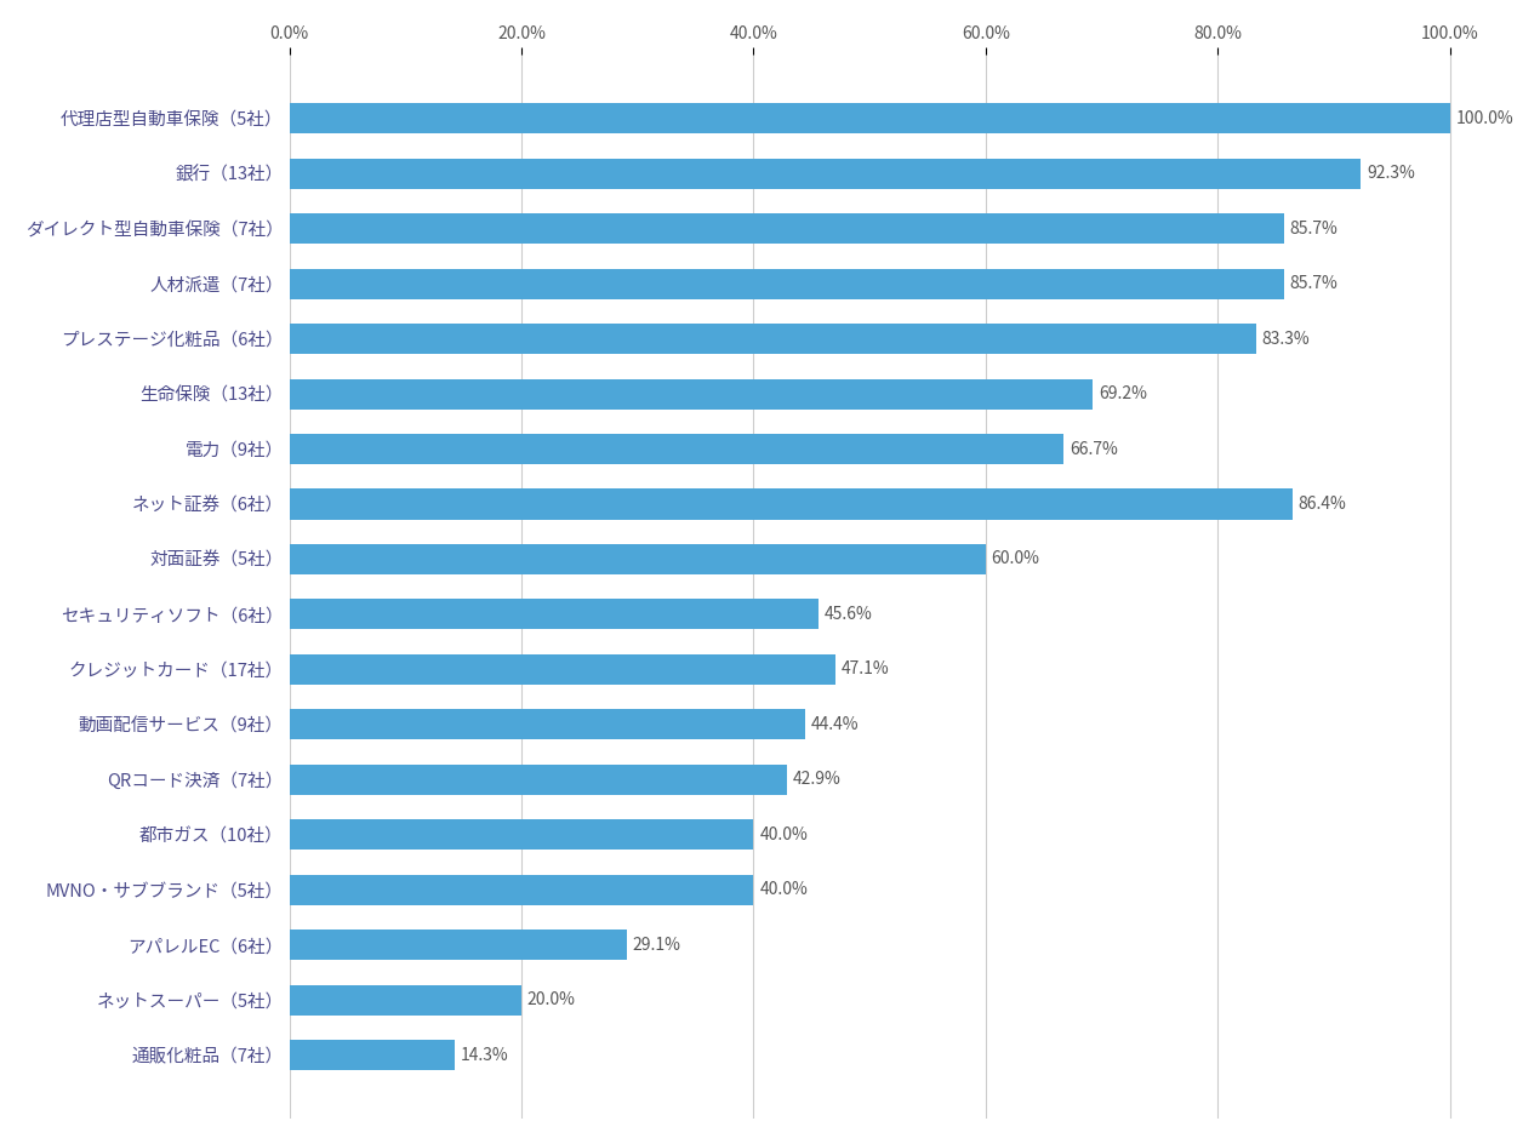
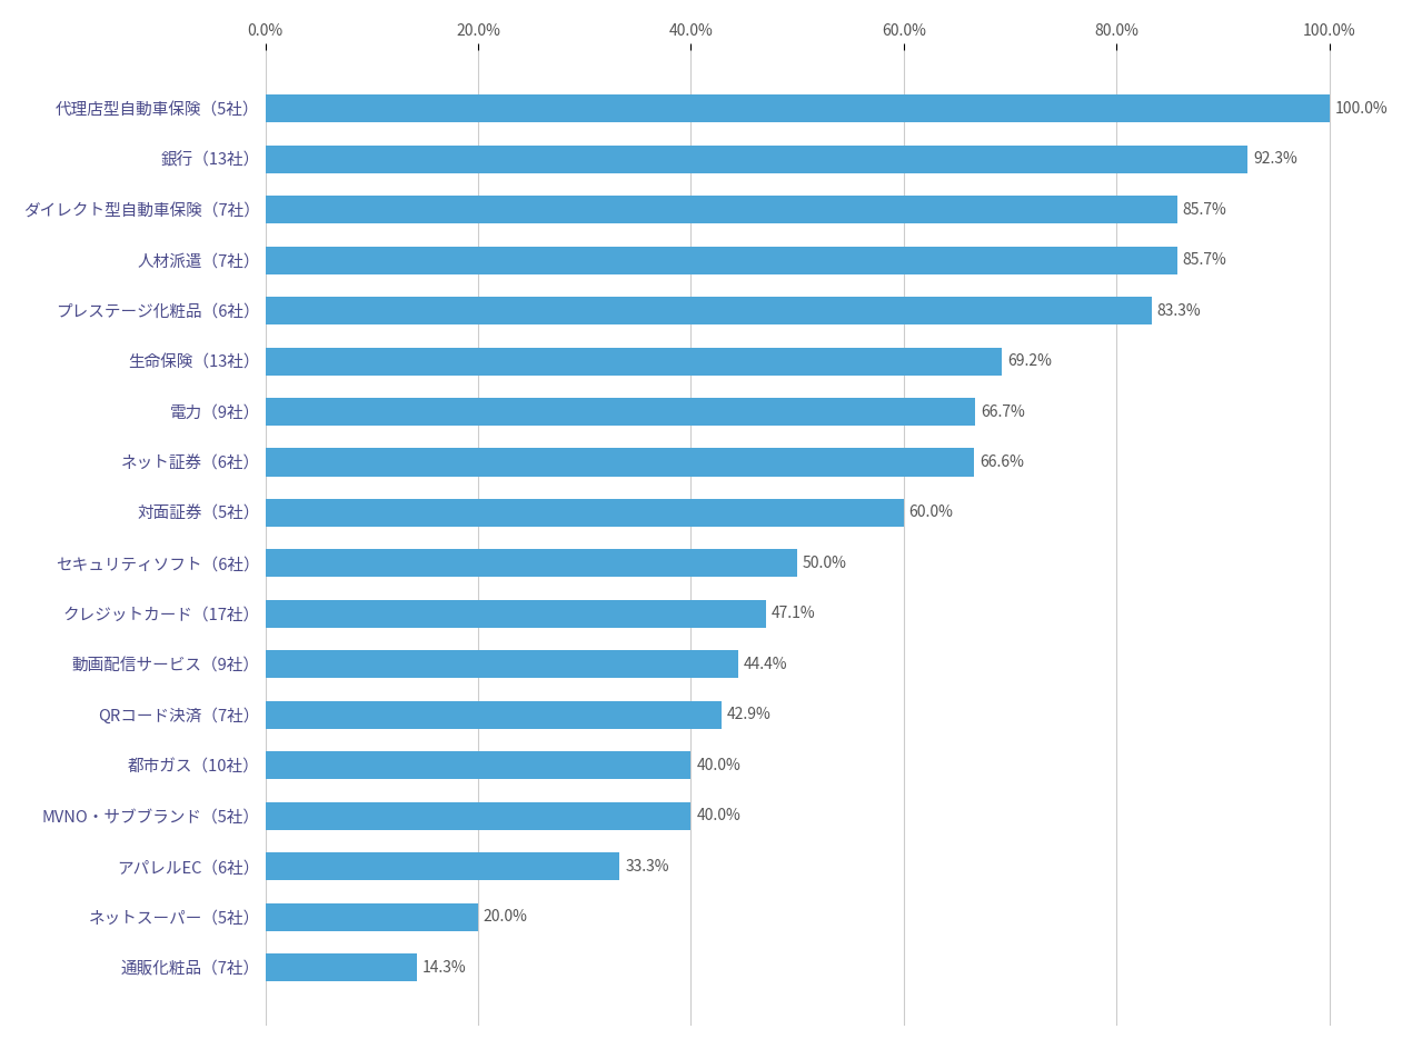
ネット証券（6社）: 86.4% -> 66.6%
セキュリティソフト（6社）: 45.6% -> 50.0%
アパレルEC（6社）: 29.1% -> 33.3%
